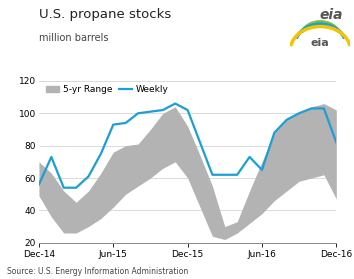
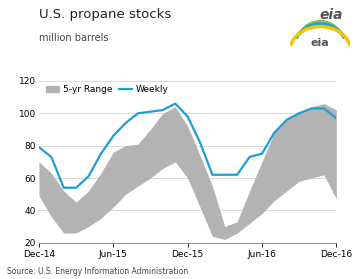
Weekly/Dec-14: 56 -> 79
Weekly/Jun-15: 93 -> 86
Weekly/Dec-15: 102 -> 98
Weekly/Jun-16: 65 -> 75
Weekly/Dec-16: 82 -> 97
